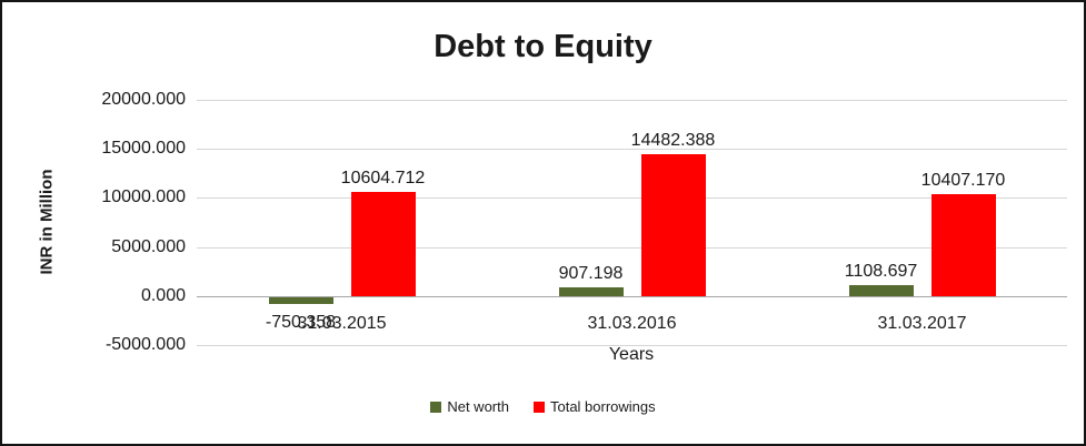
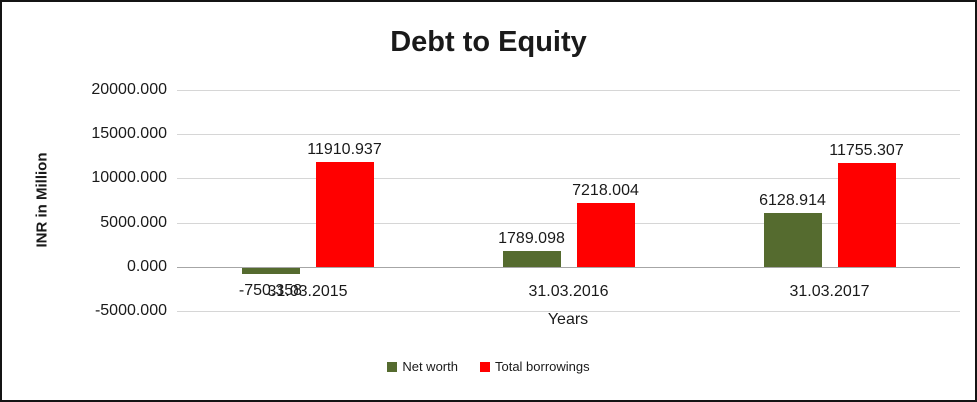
Total borrowings/31.03.2015: 10604.712 -> 11910.937
Net worth/31.03.2016: 907.198 -> 1789.098
Total borrowings/31.03.2016: 14482.388 -> 7218.004
Net worth/31.03.2017: 1108.697 -> 6128.914
Total borrowings/31.03.2017: 10407.170 -> 11755.307
